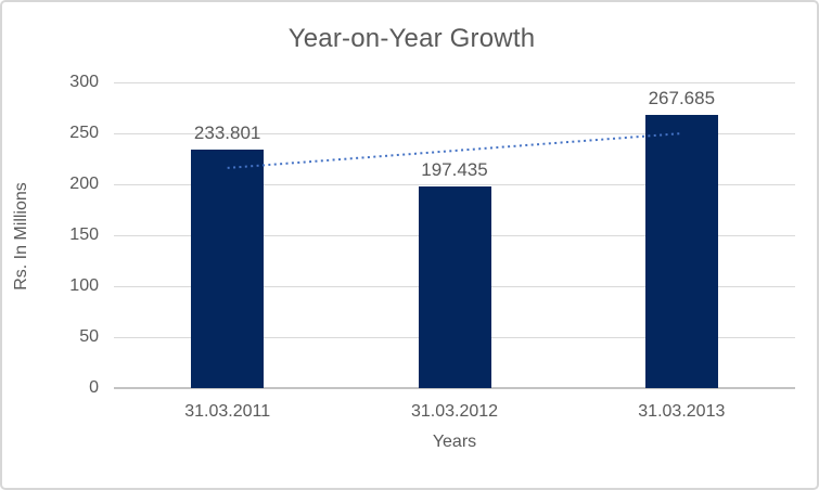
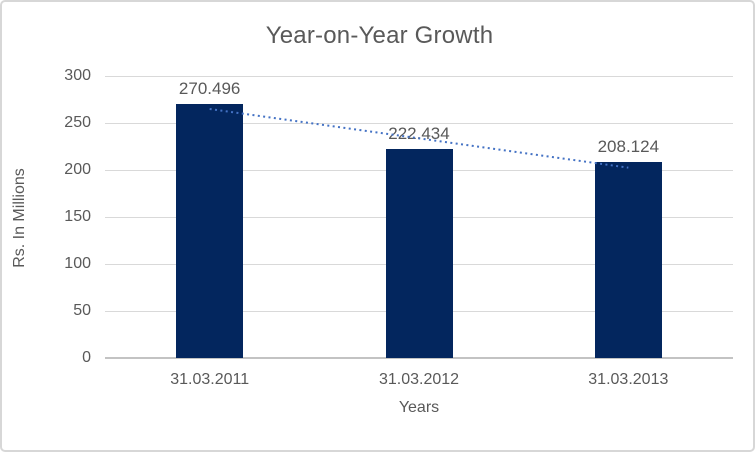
31.03.2011: 233.801 -> 270.496
31.03.2012: 197.435 -> 222.434
31.03.2013: 267.685 -> 208.124
